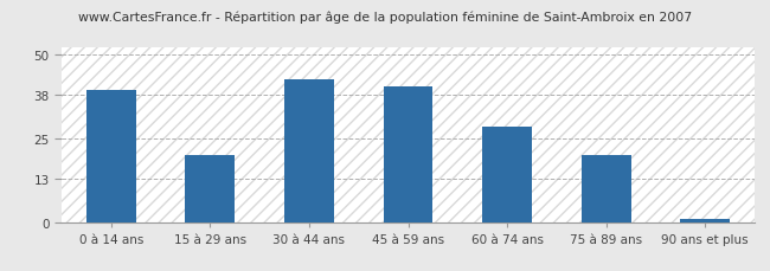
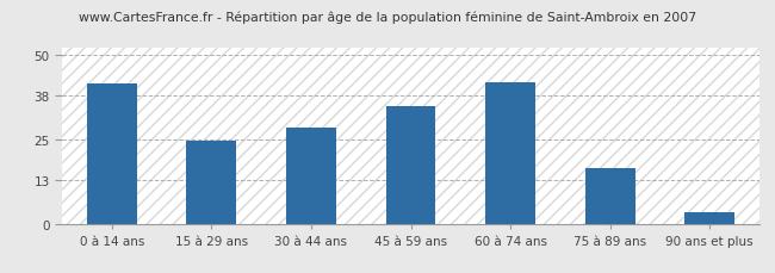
0 à 14 ans: 39.5 -> 41.5
15 à 29 ans: 20.0 -> 24.5
30 à 44 ans: 42.5 -> 28.5
45 à 59 ans: 40.5 -> 35.0
60 à 74 ans: 28.5 -> 42.0
75 à 89 ans: 20.0 -> 16.5
90 ans et plus: 1.0 -> 3.5
